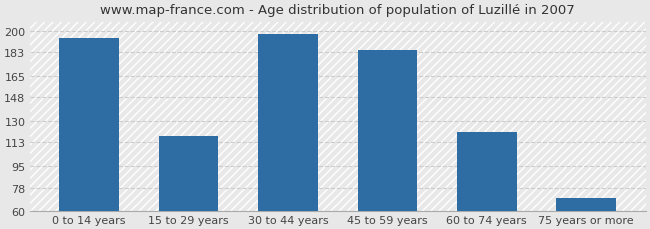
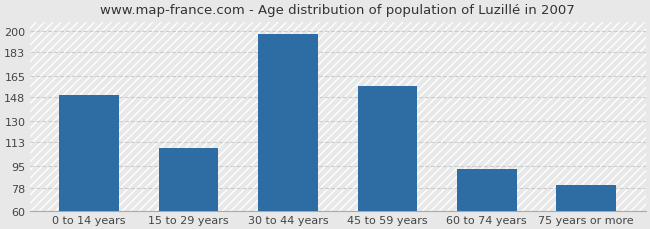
0 to 14 years: 194 -> 150
15 to 29 years: 118 -> 109
45 to 59 years: 185 -> 157
60 to 74 years: 121 -> 92
75 years or more: 70 -> 80
